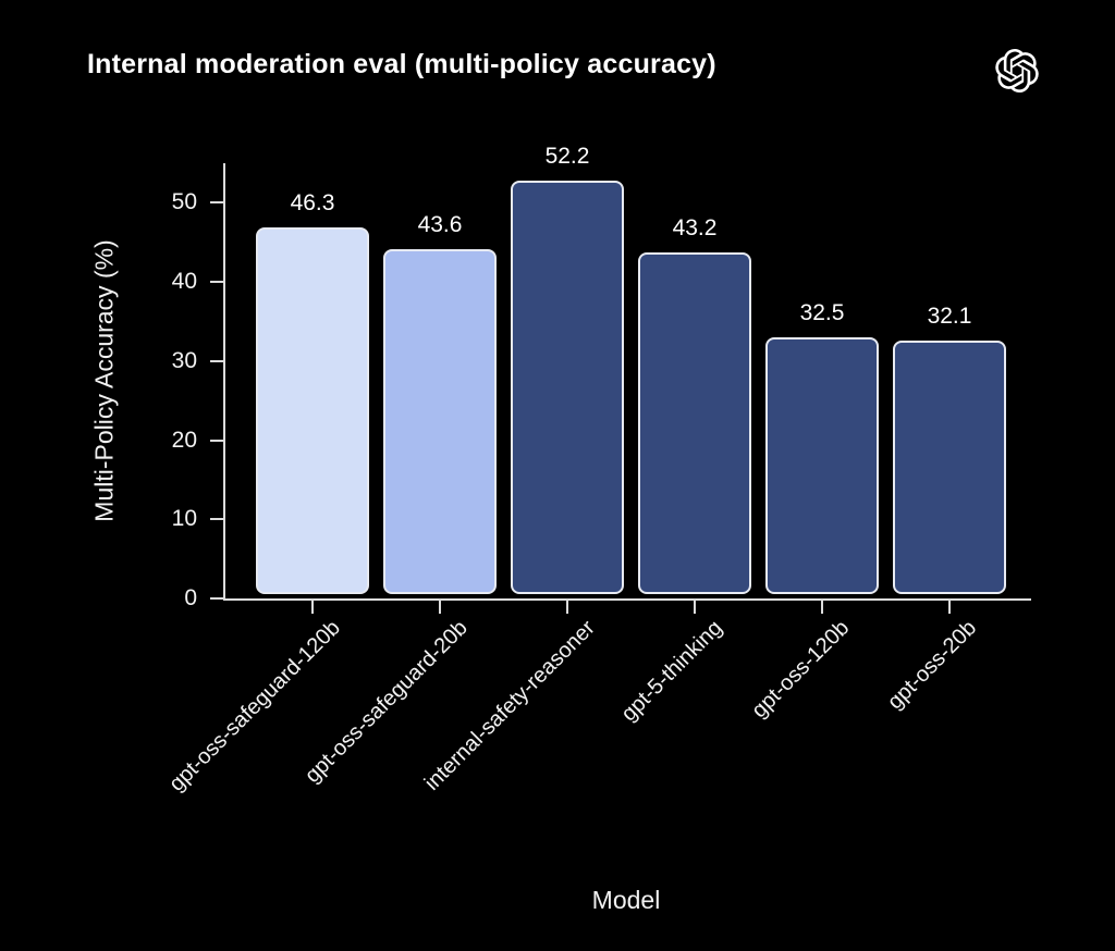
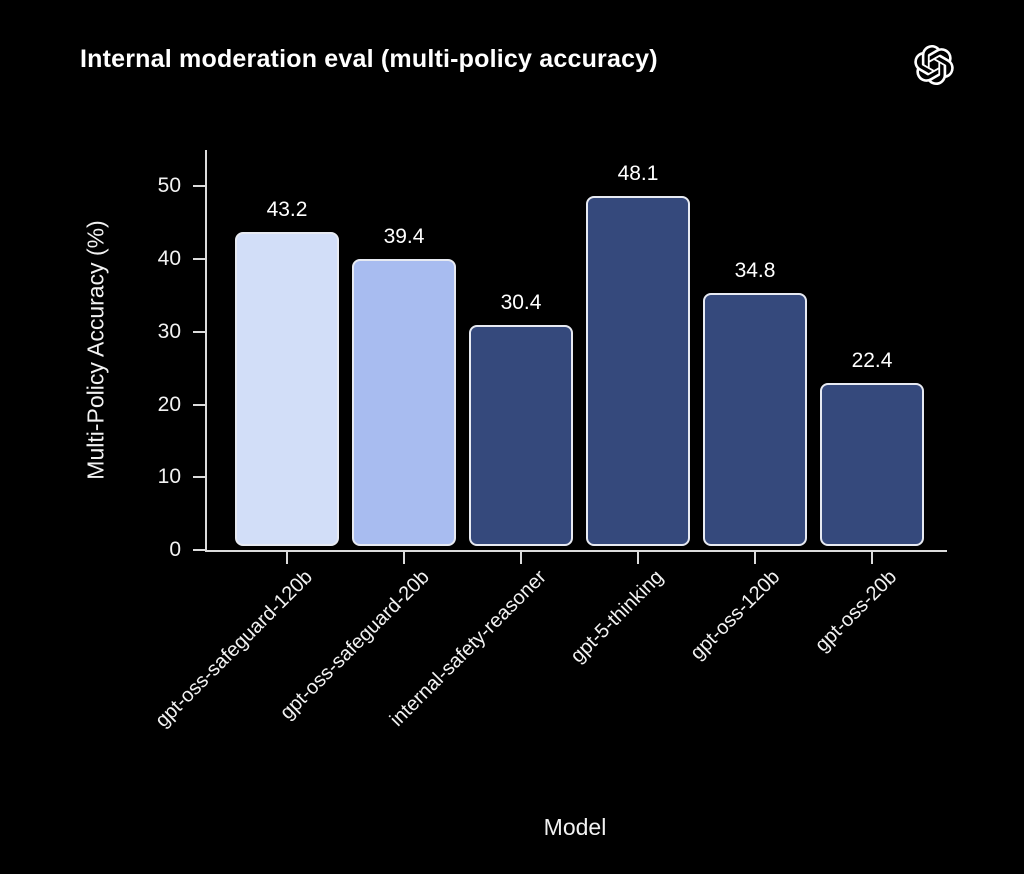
gpt-oss-safeguard-120b: 46.3 -> 43.2
gpt-oss-safeguard-20b: 43.6 -> 39.4
internal-safety-reasoner: 52.2 -> 30.4
gpt-5-thinking: 43.2 -> 48.1
gpt-oss-120b: 32.5 -> 34.8
gpt-oss-20b: 32.1 -> 22.4
